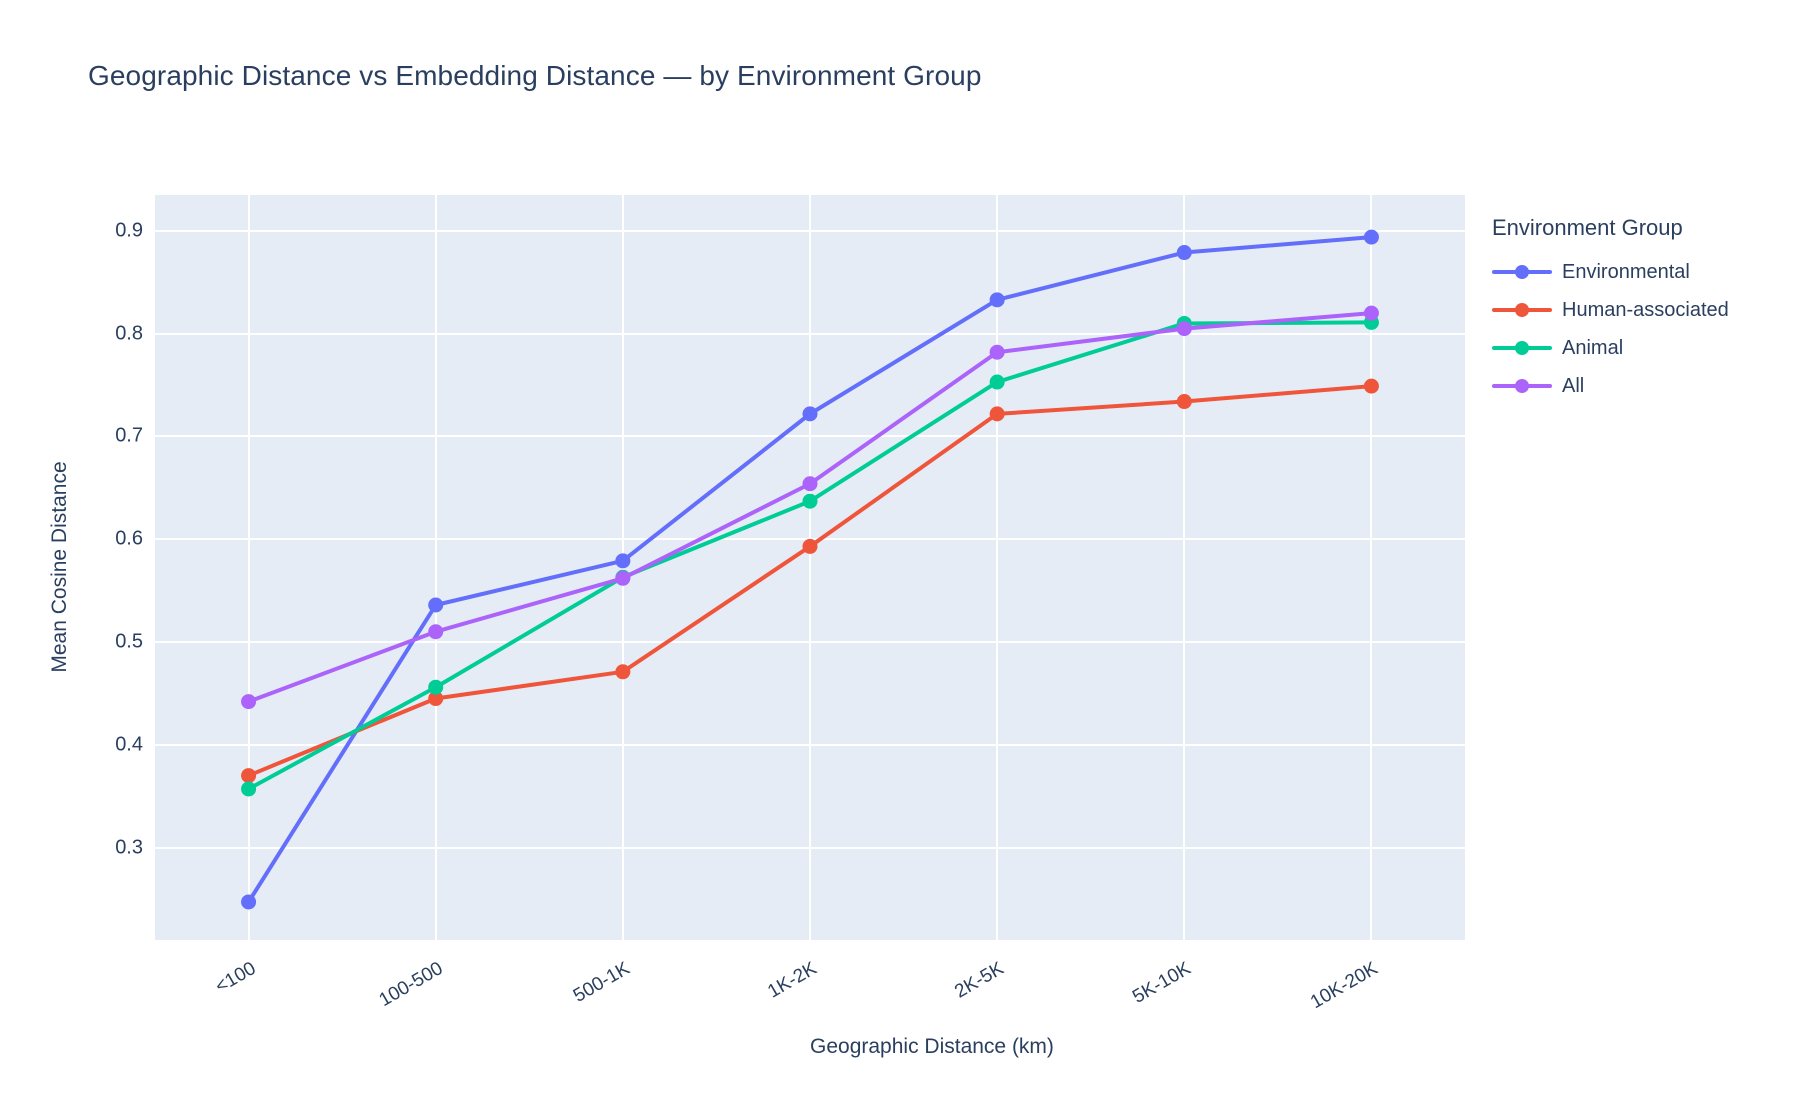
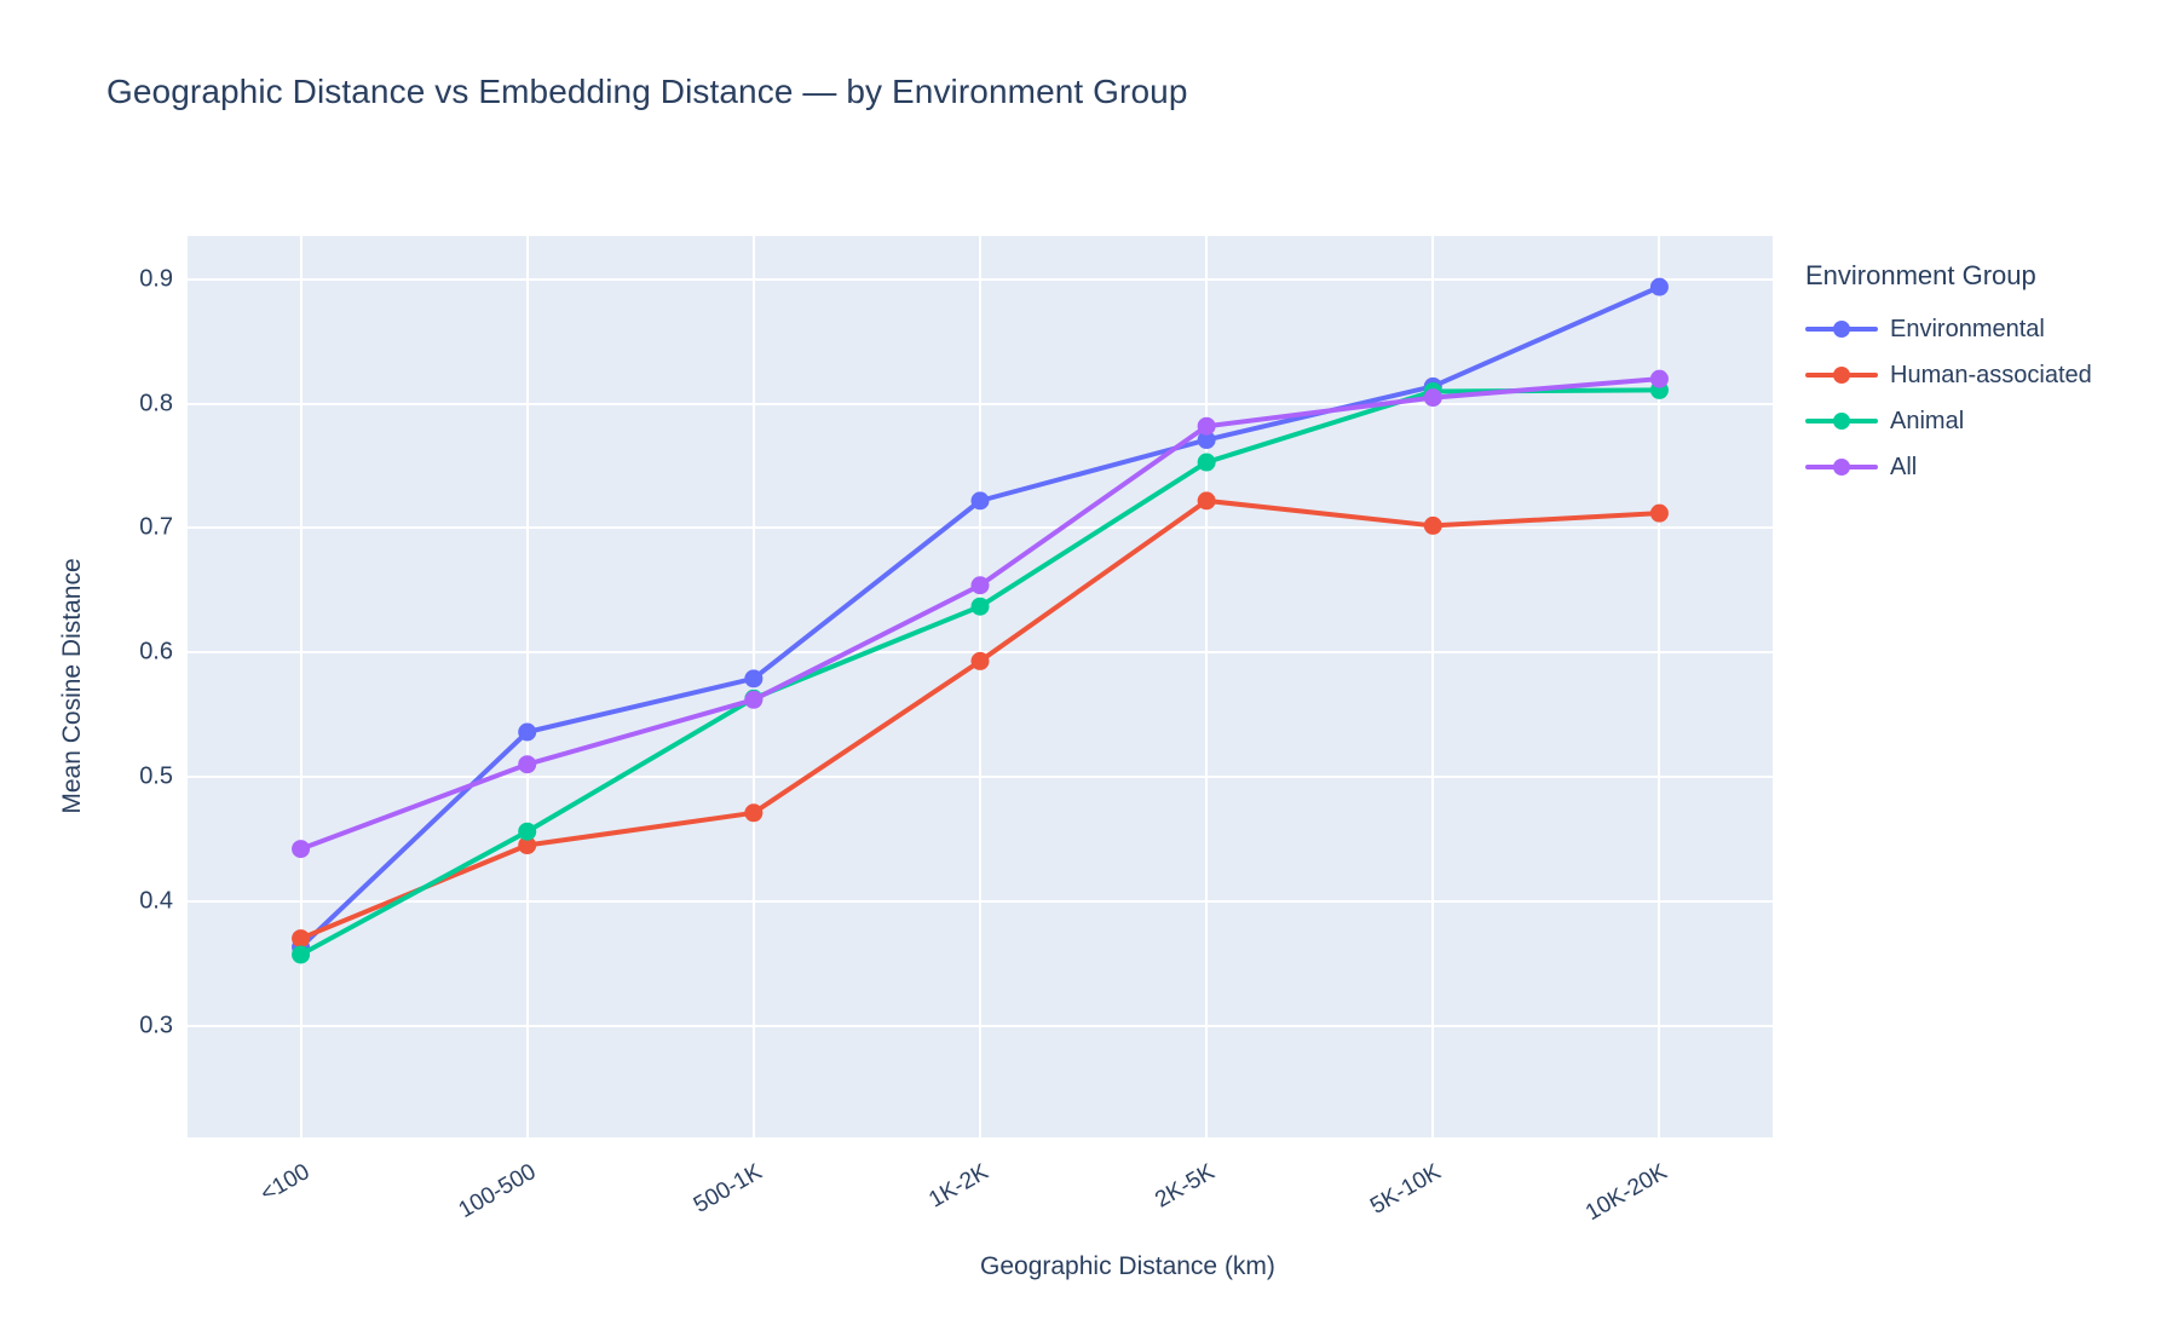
Environmental/<100: 0.247 -> 0.363
Environmental/2K-5K: 0.833 -> 0.771
Environmental/5K-10K: 0.879 -> 0.814
Human-associated/5K-10K: 0.734 -> 0.702
Human-associated/10K-20K: 0.749 -> 0.712
